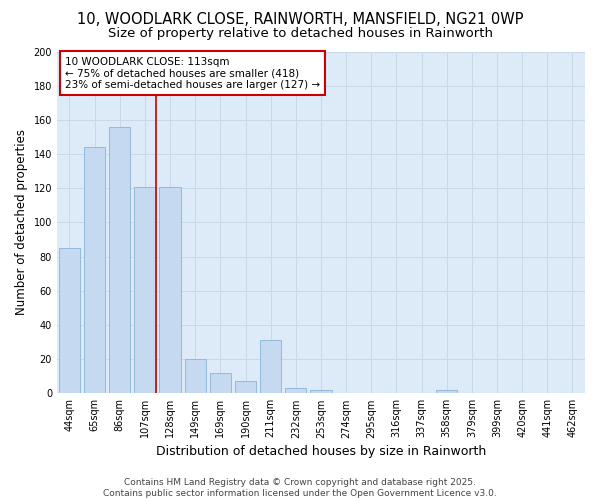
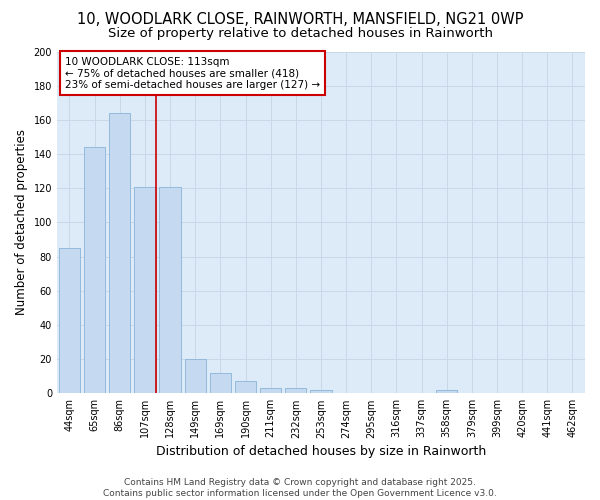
86sqm: 156 -> 164
211sqm: 31 -> 3
